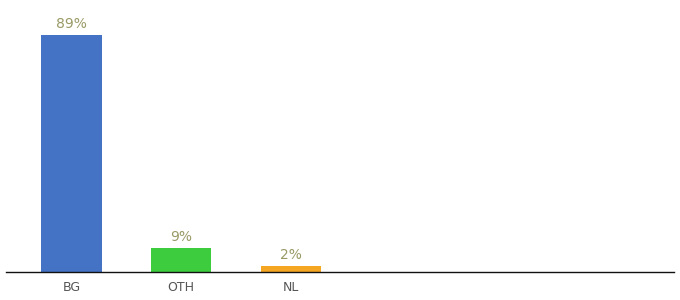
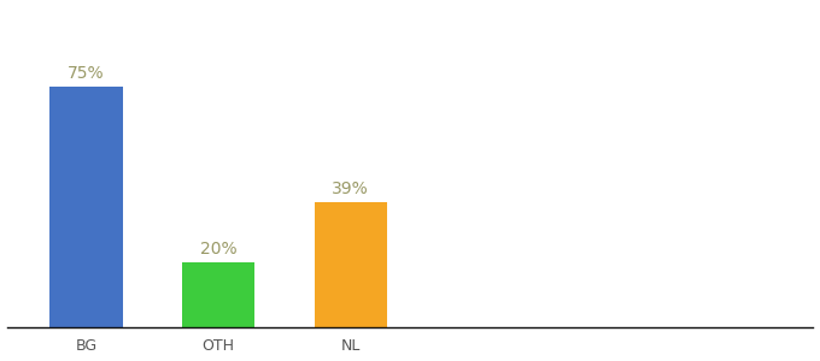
BG: 89% -> 75%
OTH: 9% -> 20%
NL: 2% -> 39%
